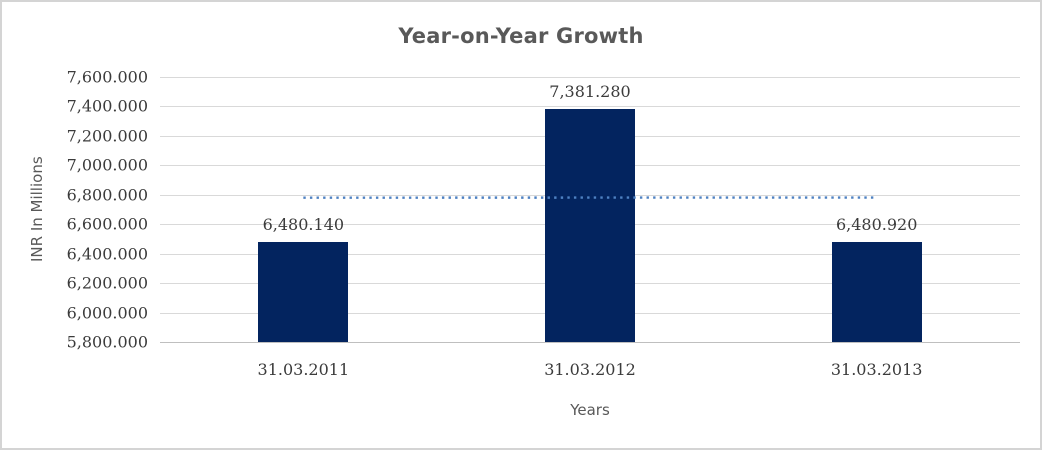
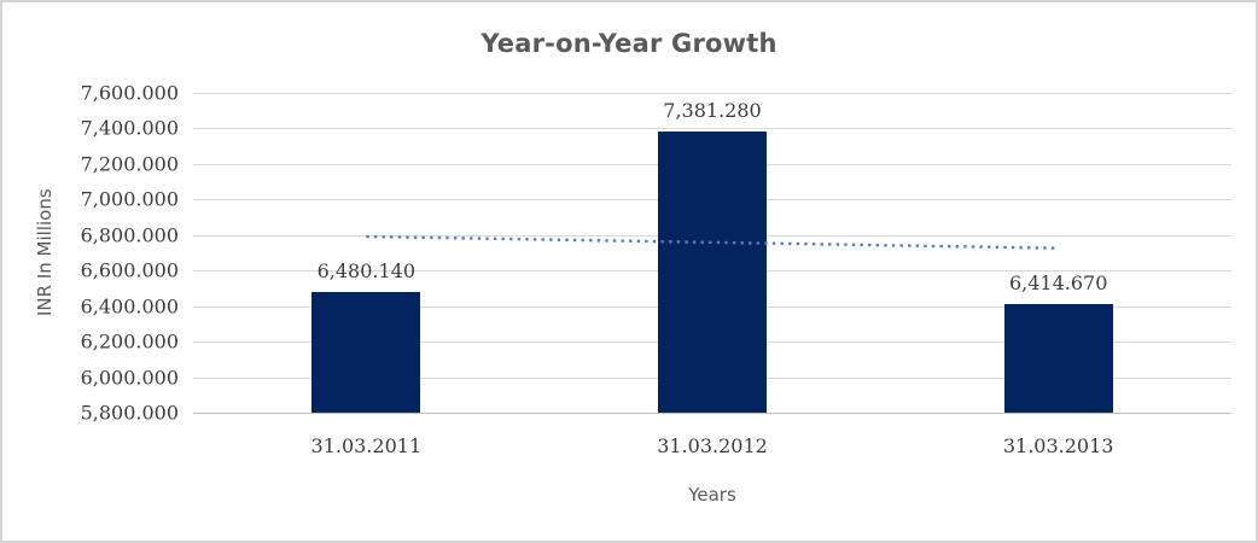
31.03.2013: 6,480.920 -> 6,414.670
